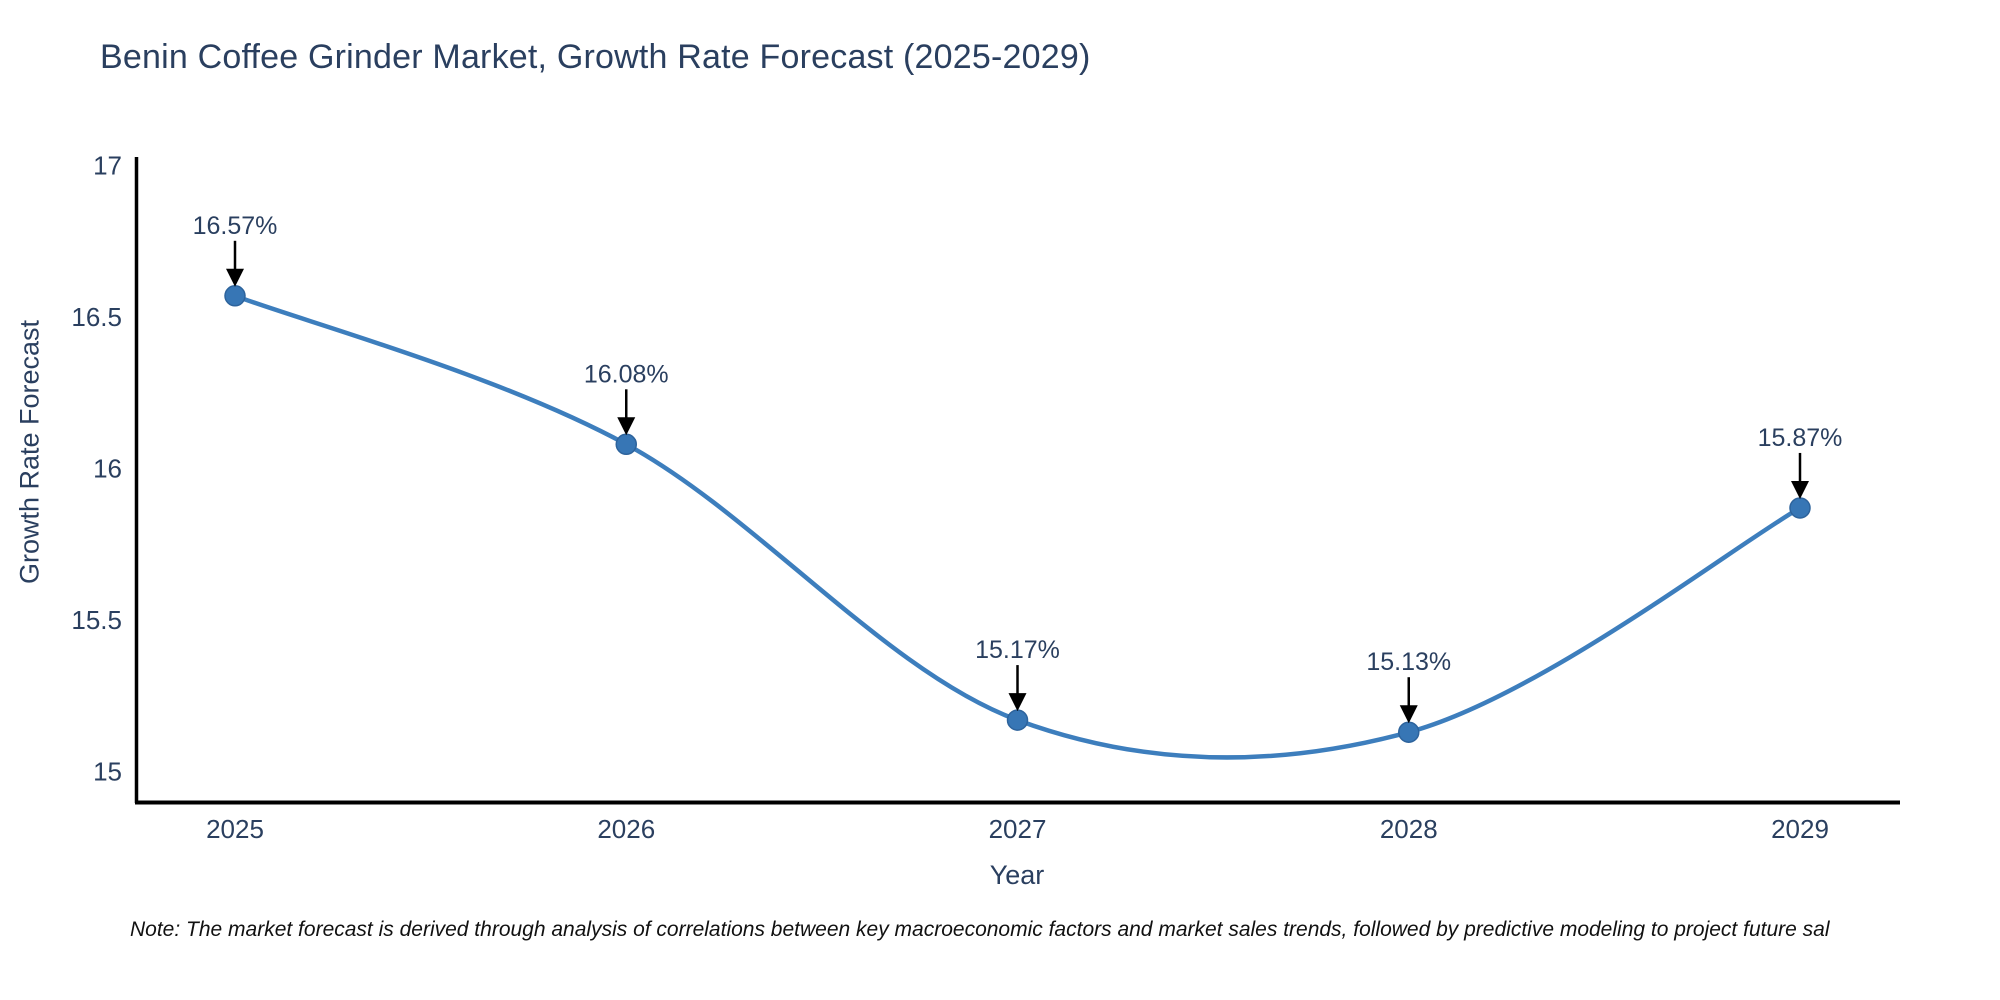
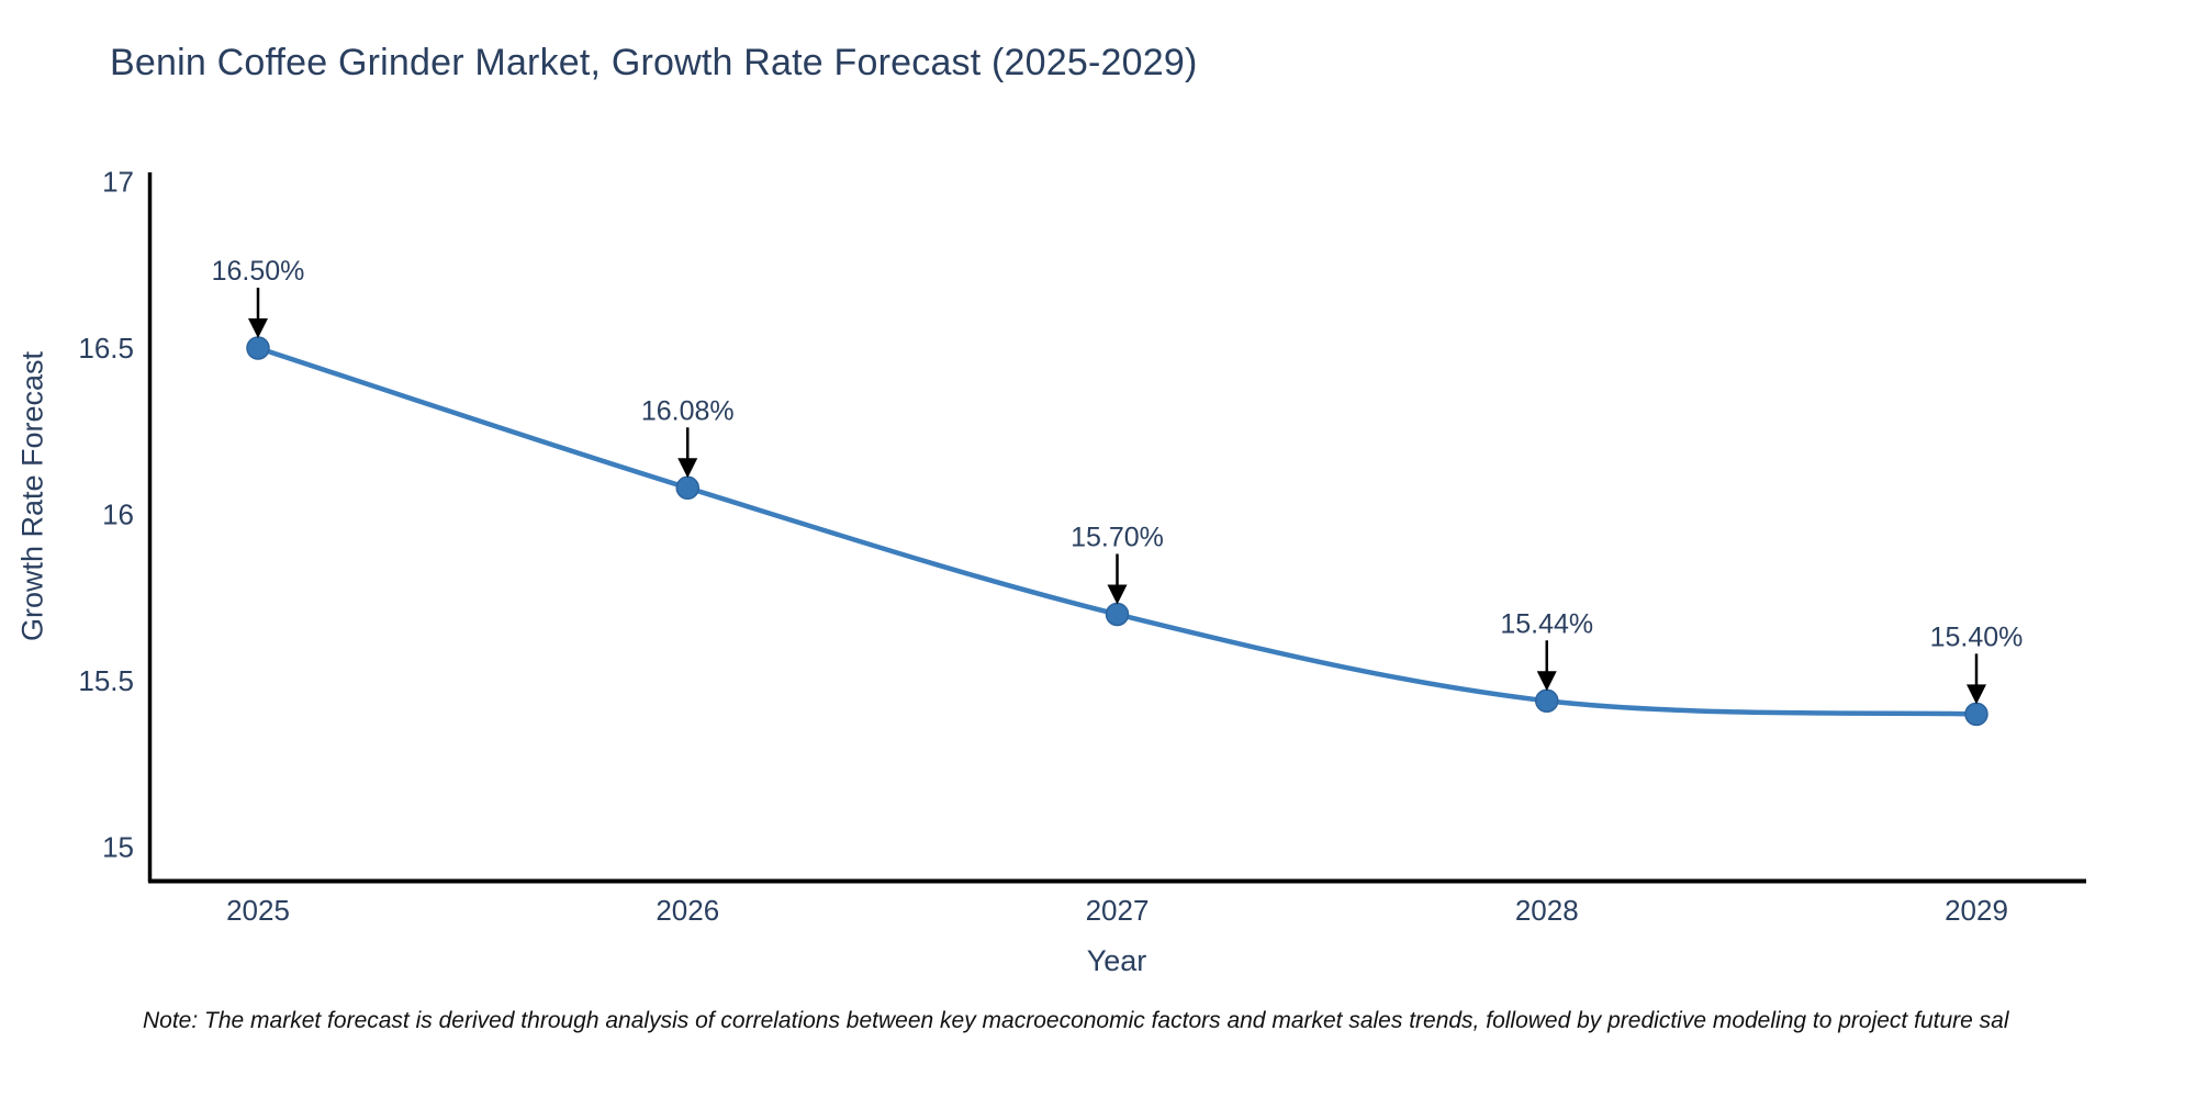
2025: 16.57% -> 16.50%
2027: 15.17% -> 15.70%
2028: 15.13% -> 15.44%
2029: 15.87% -> 15.40%
